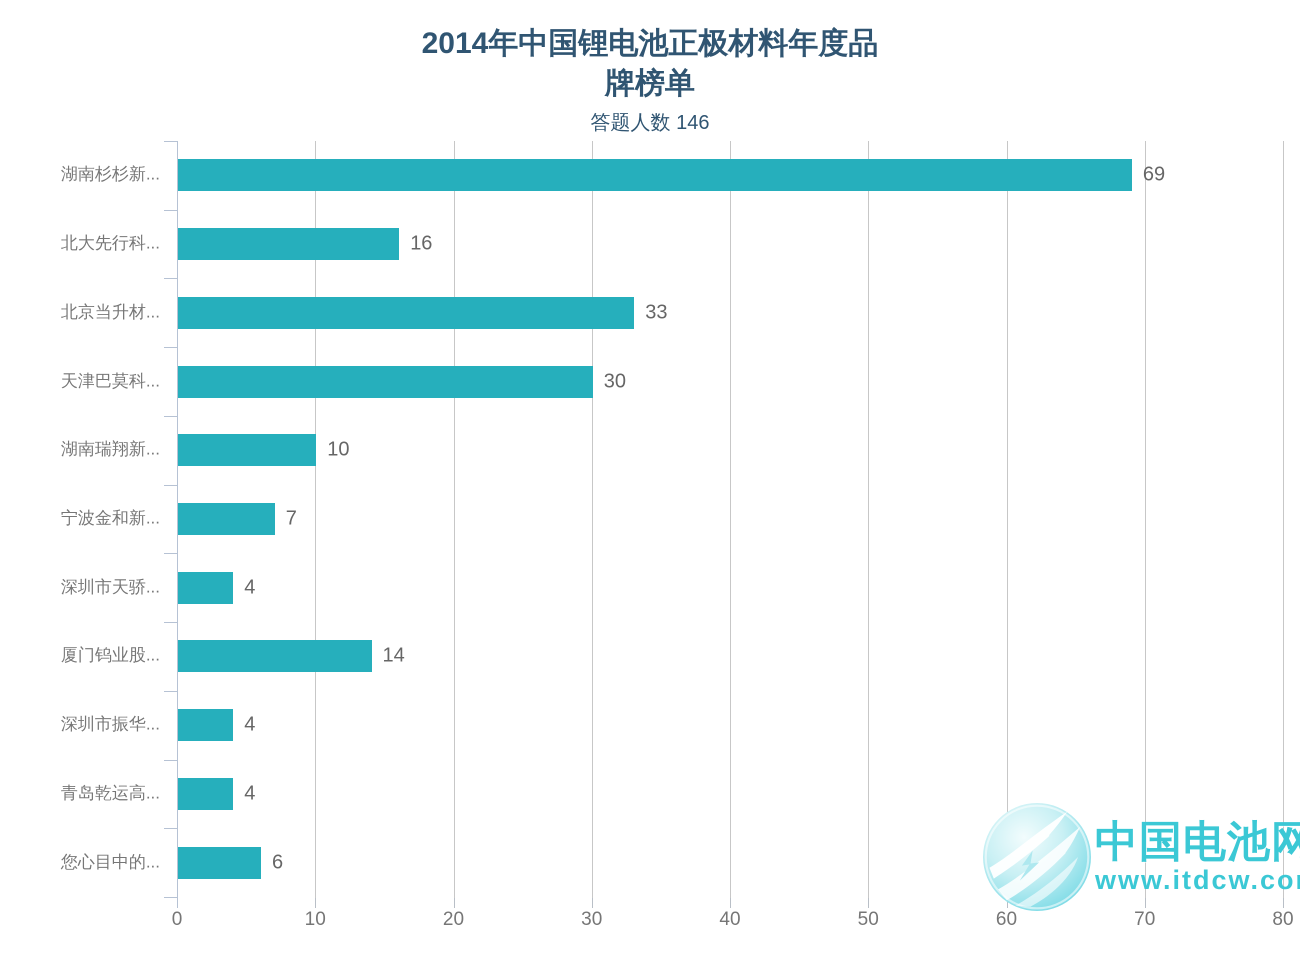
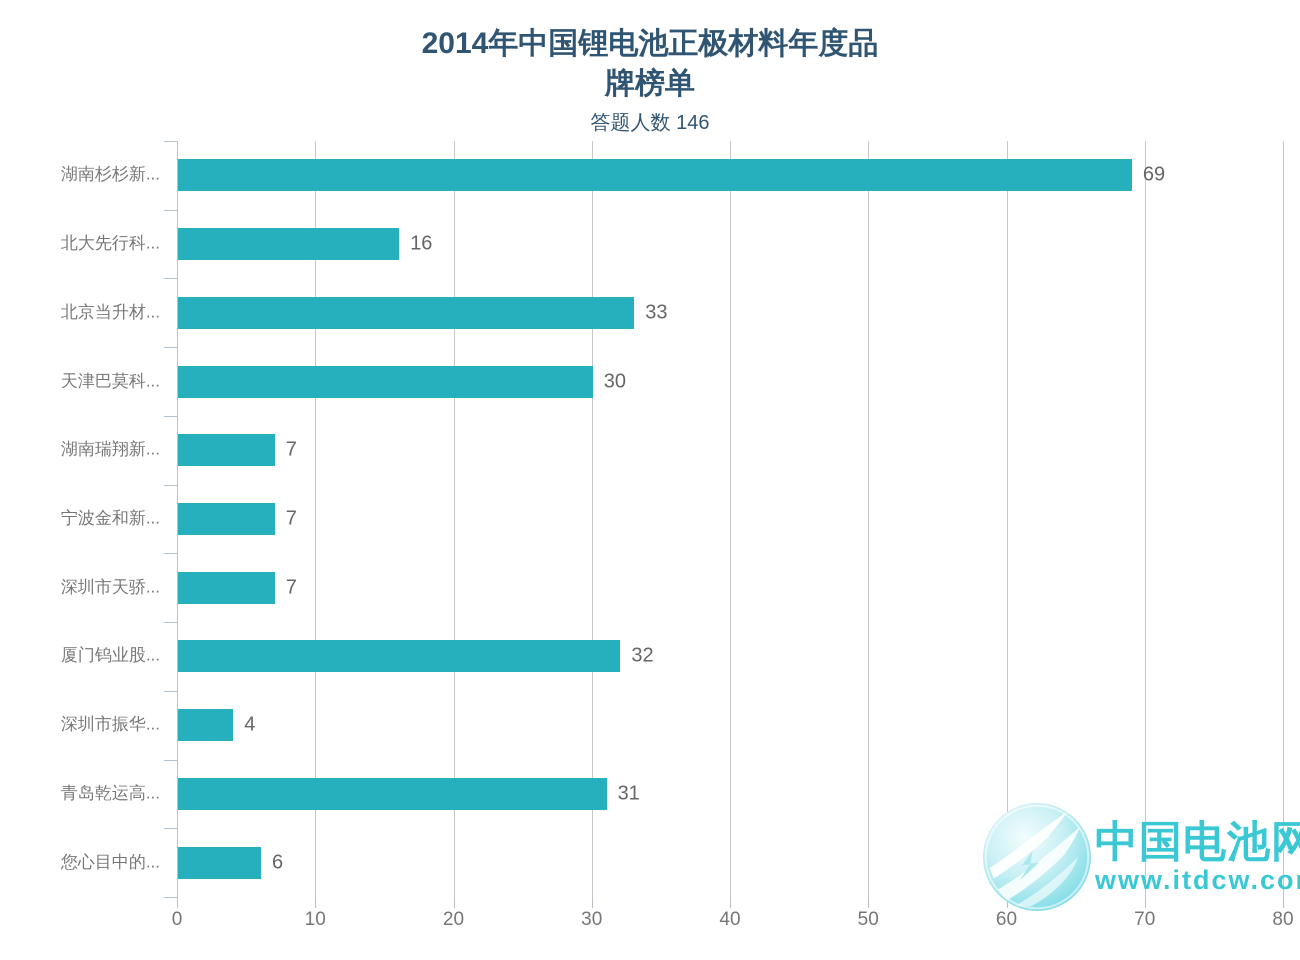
湖南瑞翔新...: 10 -> 7
深圳市天骄...: 4 -> 7
厦门钨业股...: 14 -> 32
青岛乾运高...: 4 -> 31
